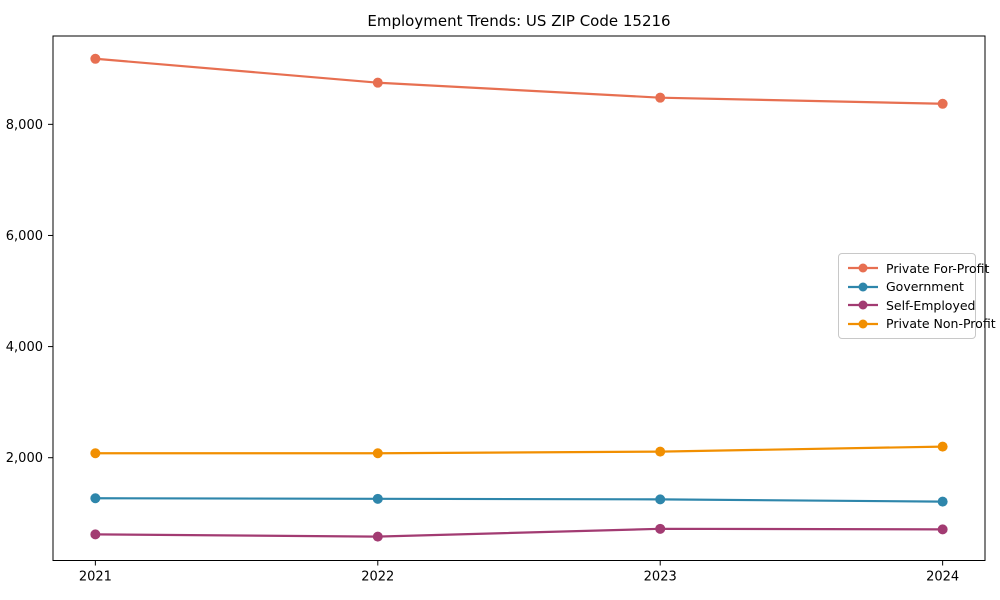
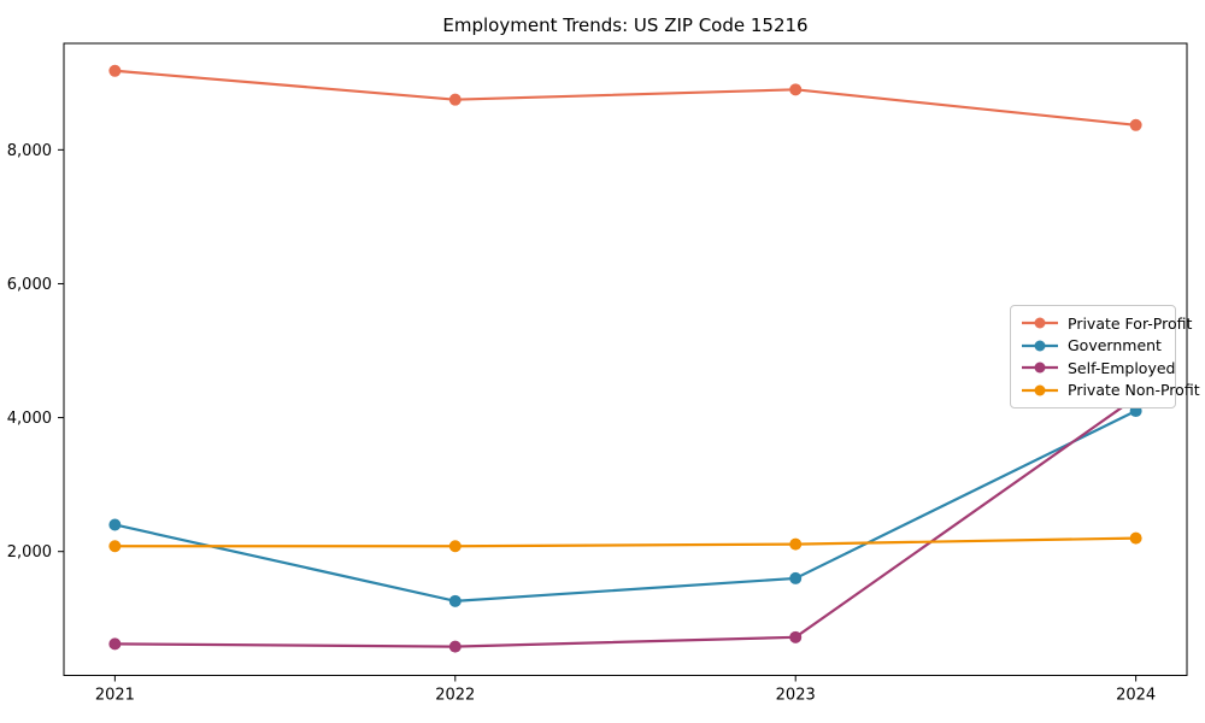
Government/2021: 1300 -> 2400
Private For-Profit/2023: 8500 -> 8900
Government/2023: 1200 -> 1600
Government/2024: 1200 -> 4100
Self-Employed/2024: 700 -> 4300
